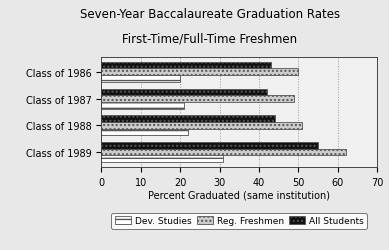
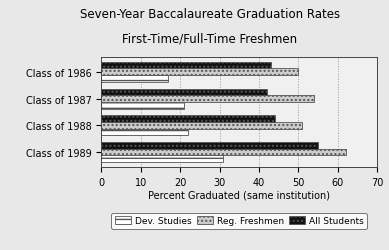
Dev. Studies/Class of 1986: 20 -> 17
Reg. Freshmen/Class of 1987: 49 -> 54
